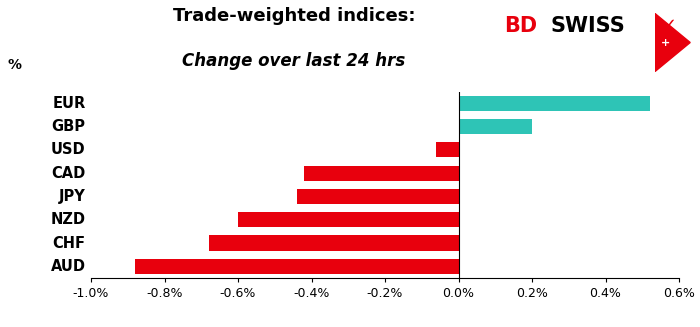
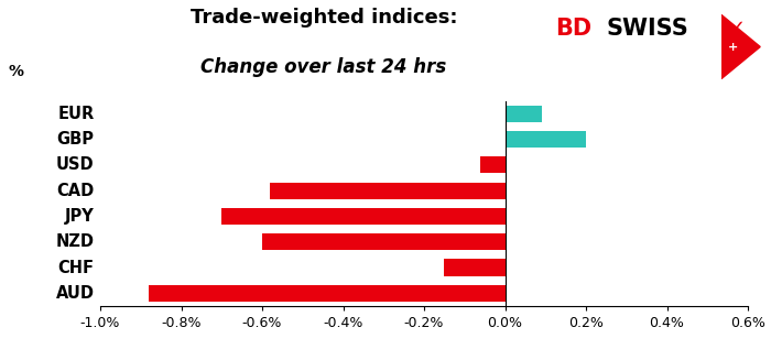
EUR: 0.52% -> 0.09%
CAD: -0.42% -> -0.58%
JPY: -0.44% -> -0.70%
CHF: -0.68% -> -0.15%
